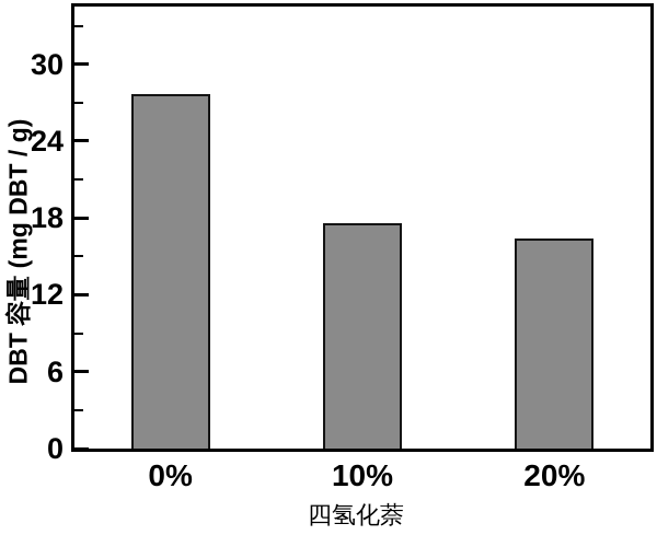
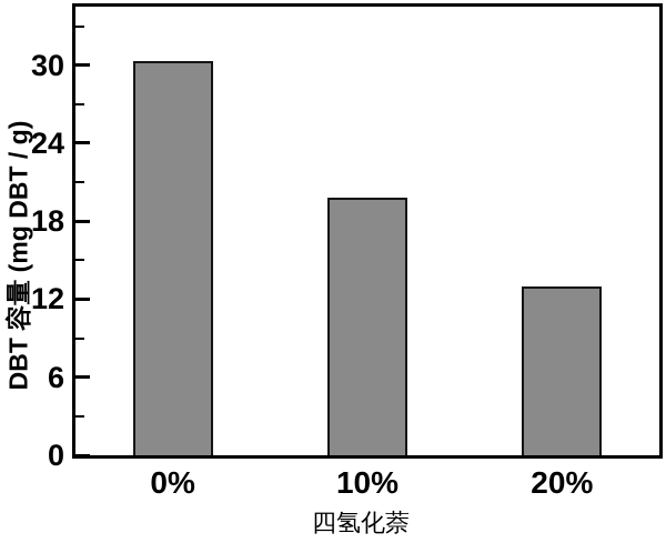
0%: 27.7 -> 30.3
10%: 17.6 -> 19.8
20%: 16.4 -> 13.0
